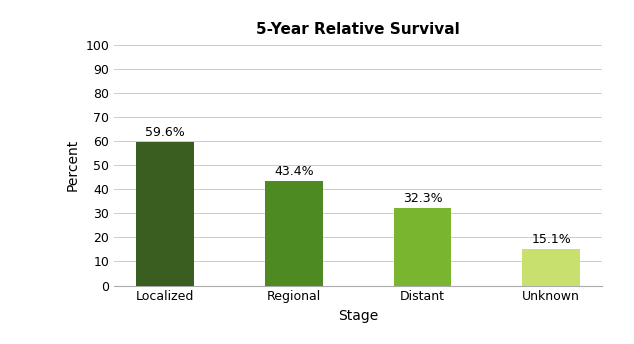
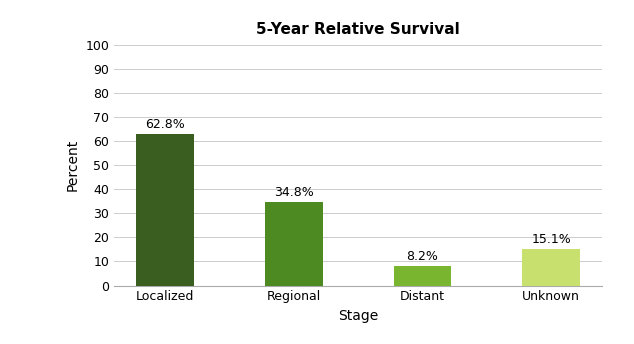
Localized: 59.6% -> 62.8%
Regional: 43.4% -> 34.8%
Distant: 32.3% -> 8.2%
